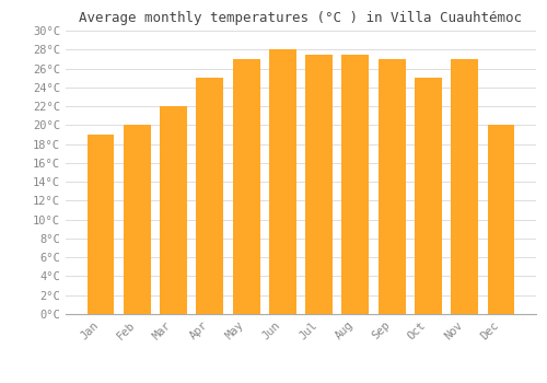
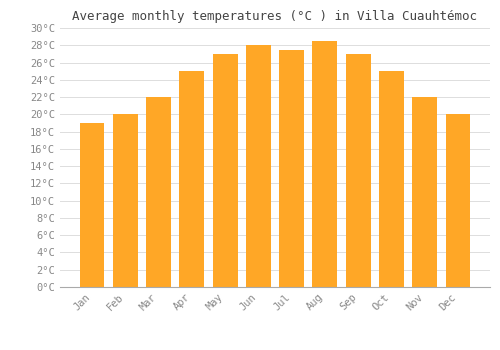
Aug: 27.4°C -> 28.5°C
Nov: 27.0°C -> 22.0°C
